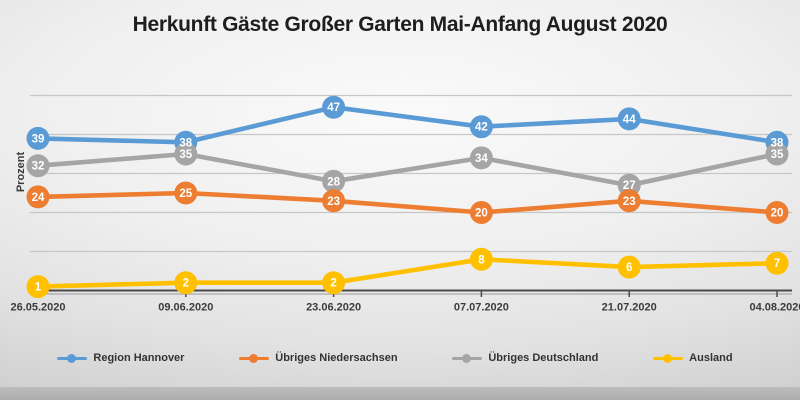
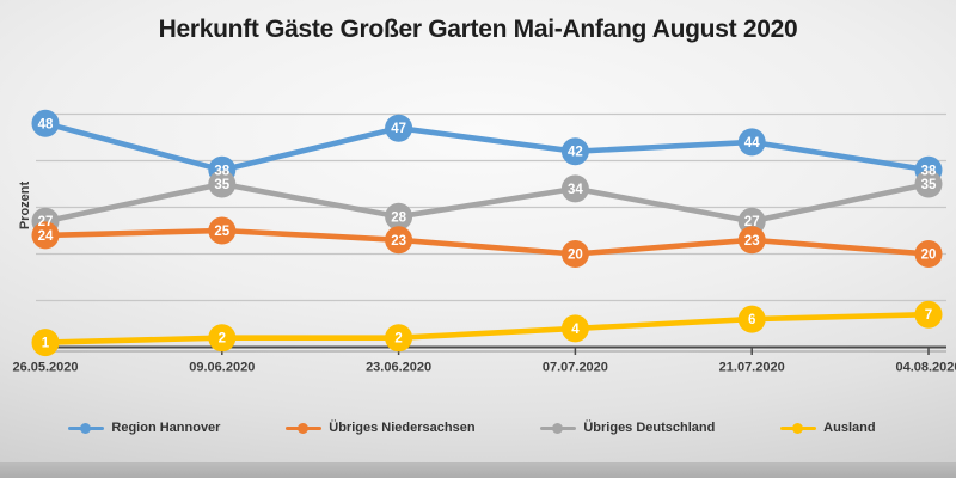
Region Hannover/26.05.2020: 39 -> 48
Übriges Deutschland/26.05.2020: 32 -> 27
Ausland/07.07.2020: 8 -> 4
